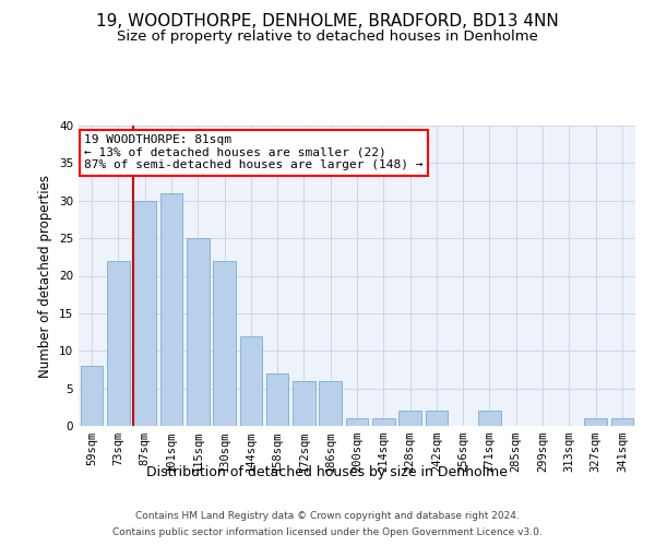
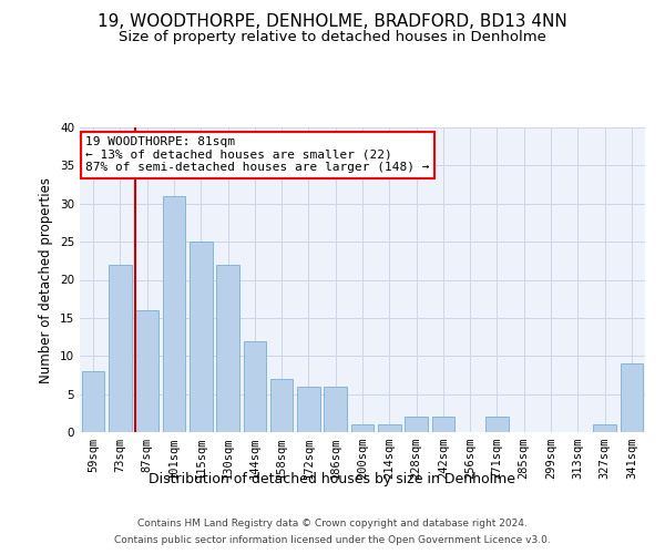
87sqm: 30 -> 16
341sqm: 1 -> 9
